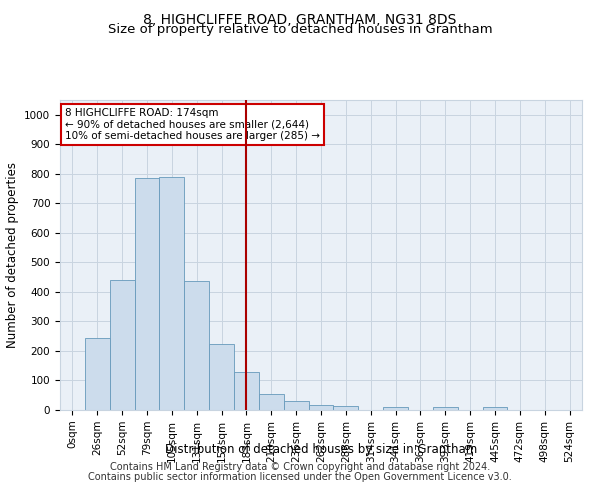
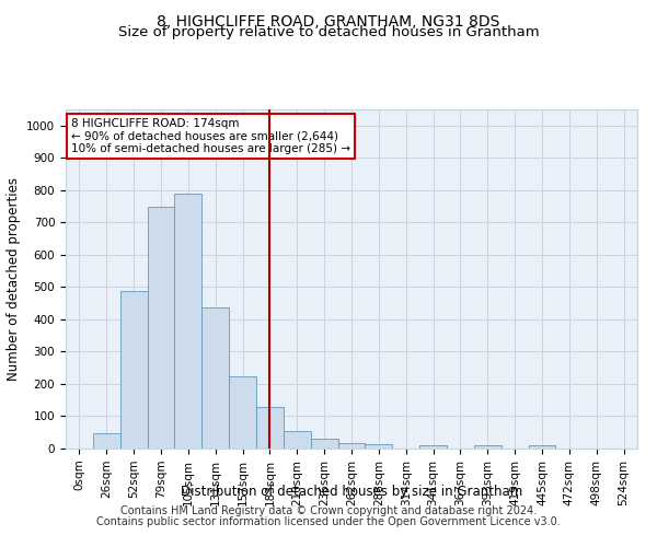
26sqm: 245 -> 47
52sqm: 440 -> 487
79sqm: 785 -> 748
